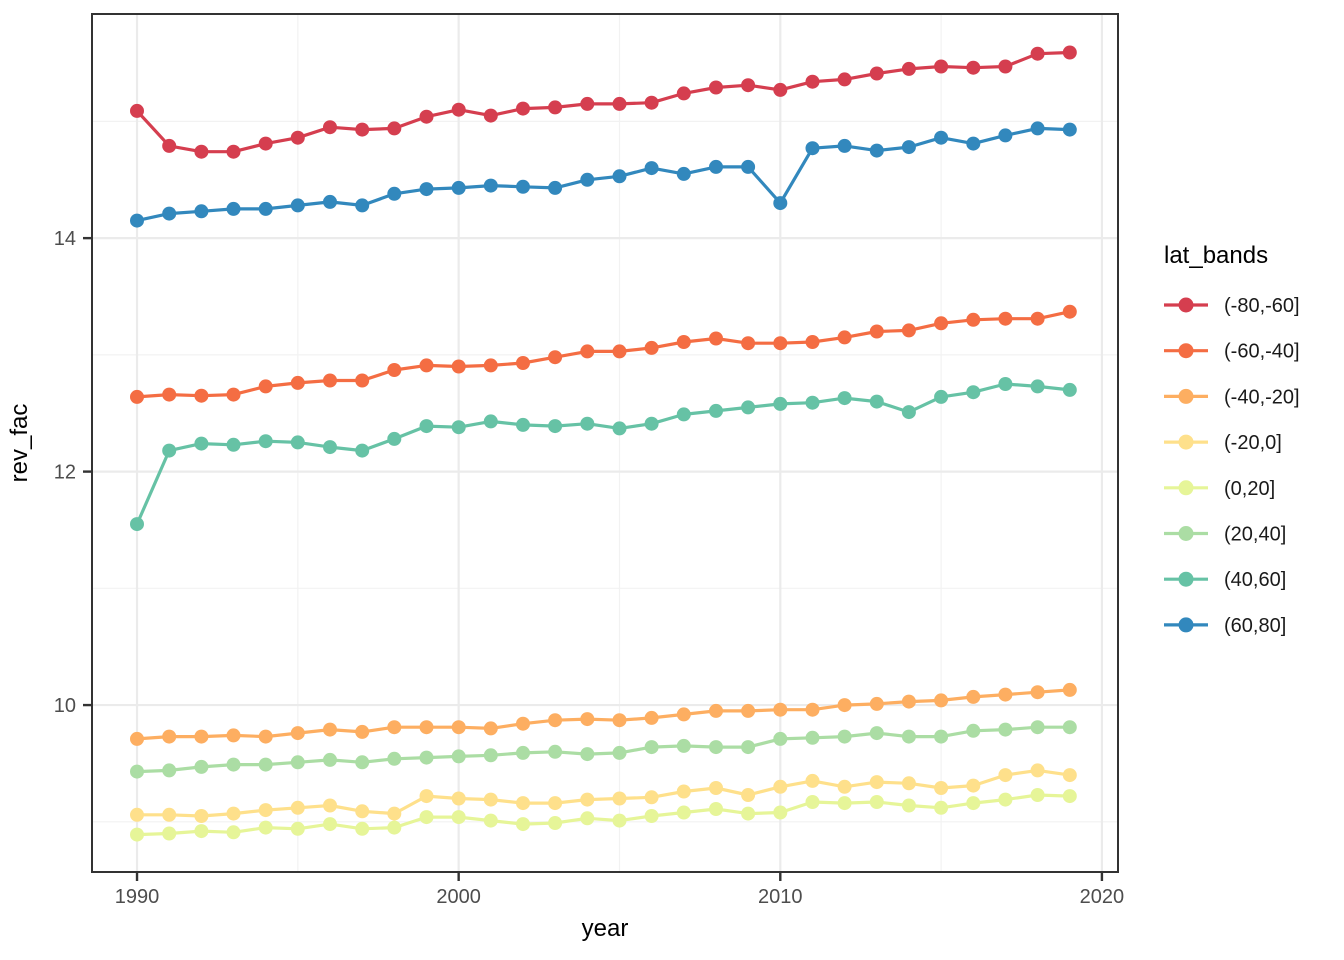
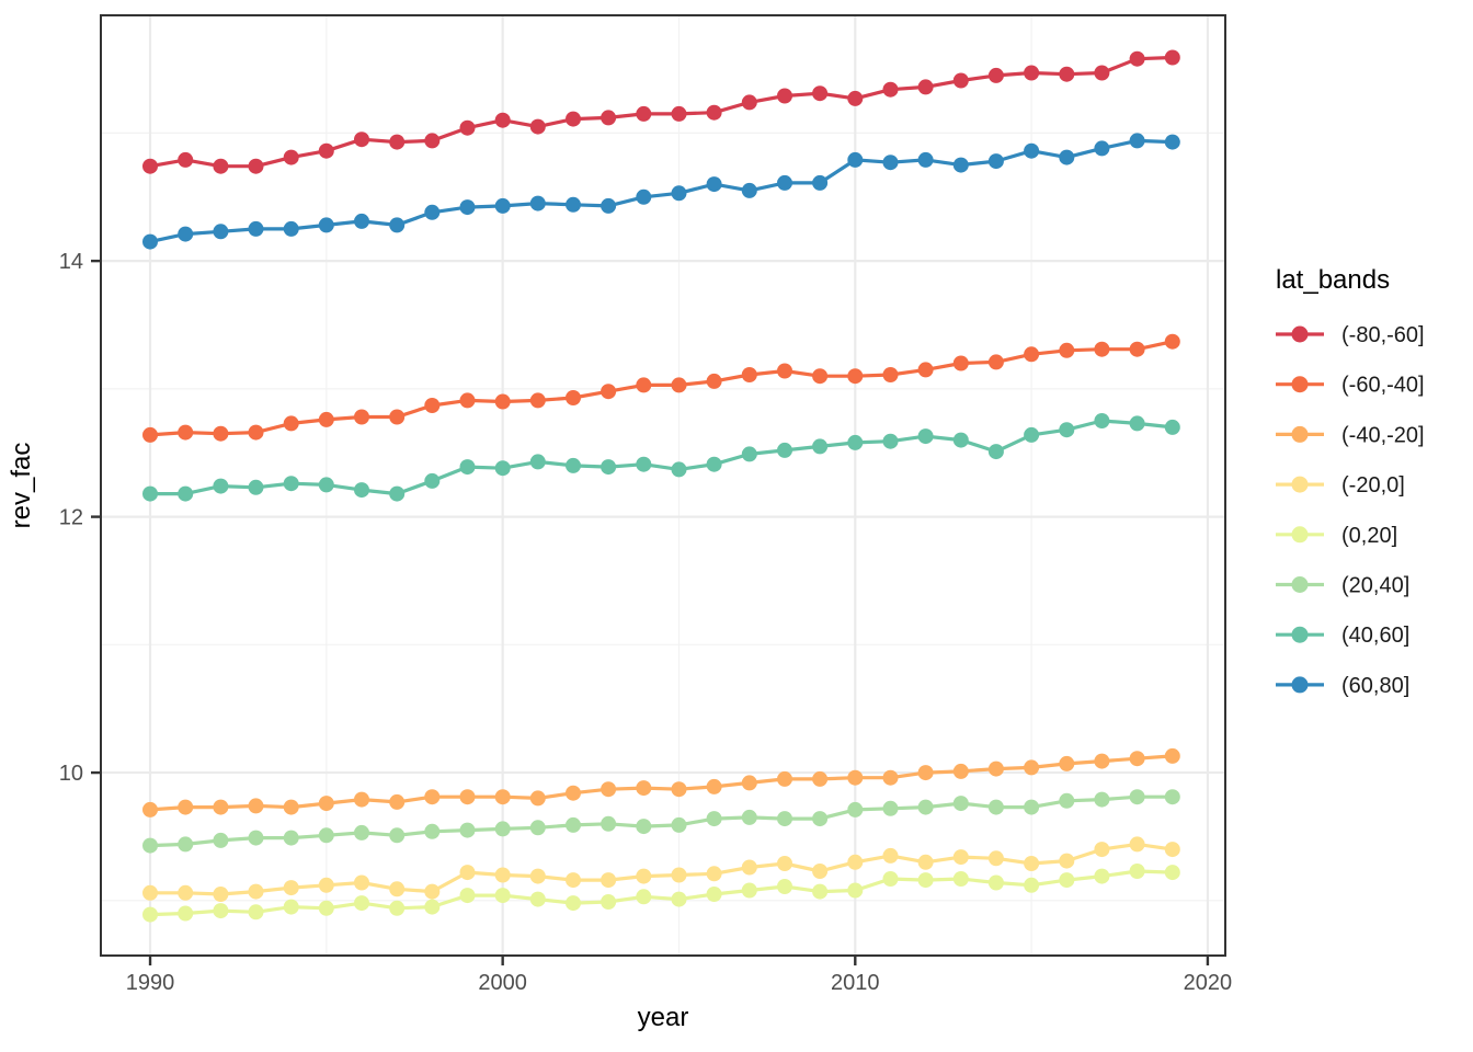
(-80,-60]/1990: 15.09 -> 14.74
(40,60]/1990: 11.55 -> 12.18
(60,80]/2010: 14.30 -> 14.79
